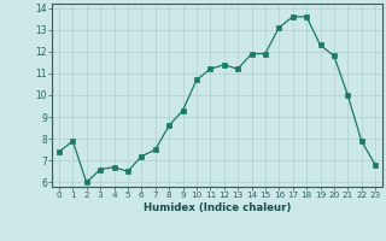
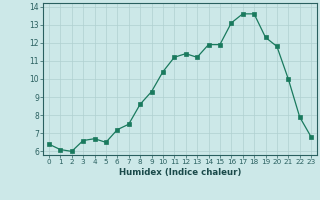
0: 7.4 -> 6.4
1: 7.9 -> 6.1
10: 10.7 -> 10.4
